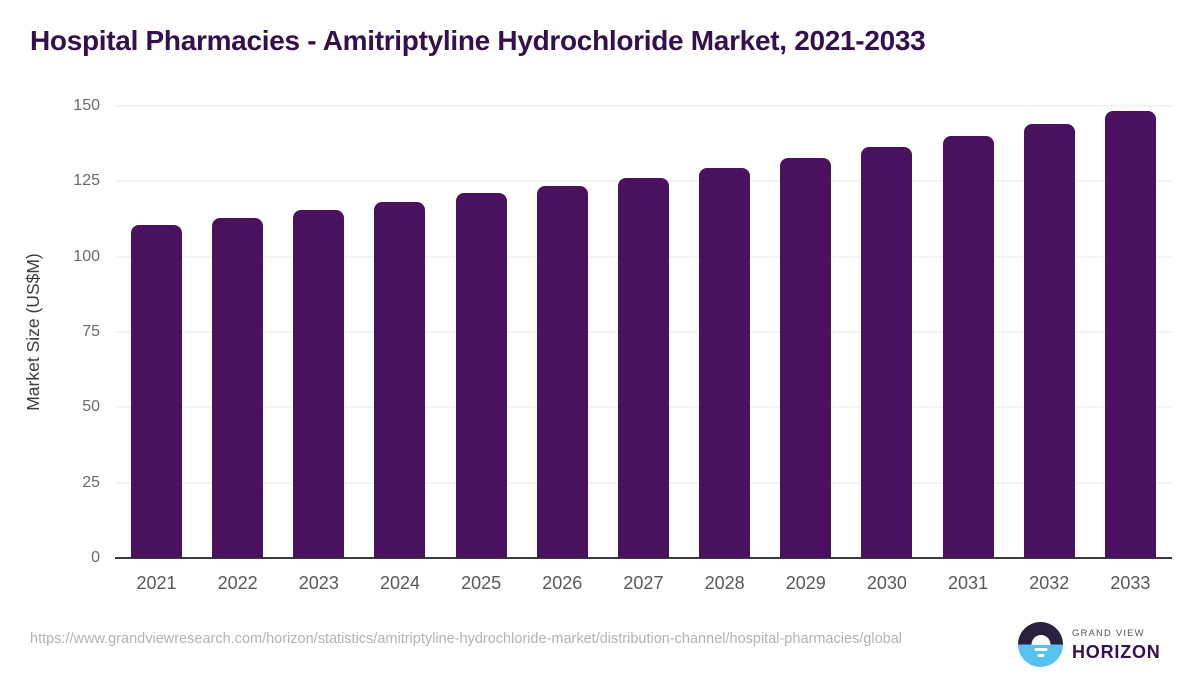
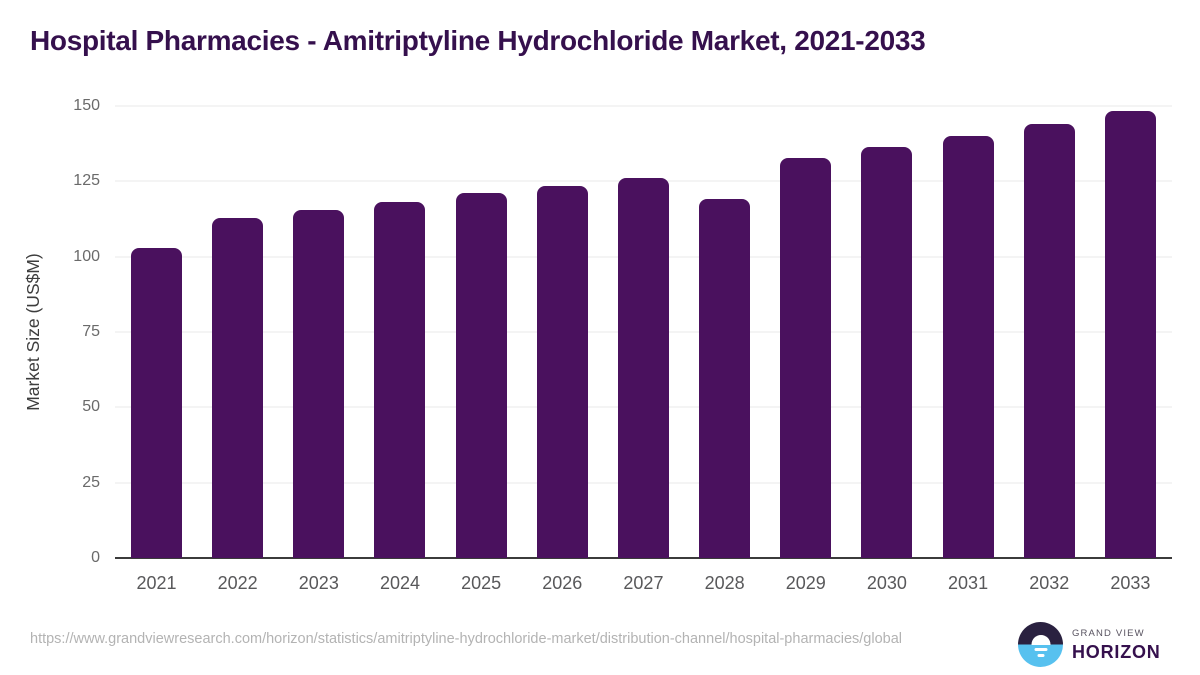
2021: 110 -> 103
2028: 129 -> 119
